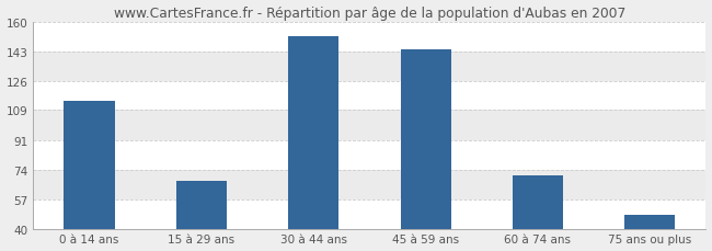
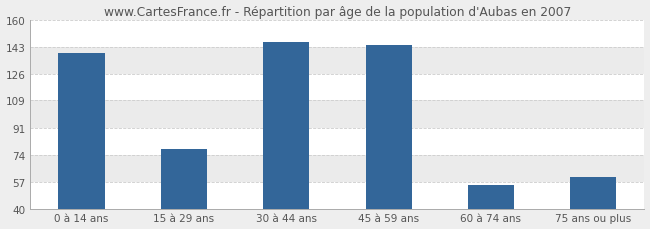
0 à 14 ans: 114 -> 139
15 à 29 ans: 68 -> 78
30 à 44 ans: 152 -> 146
60 à 74 ans: 71 -> 55
75 ans ou plus: 48 -> 60
